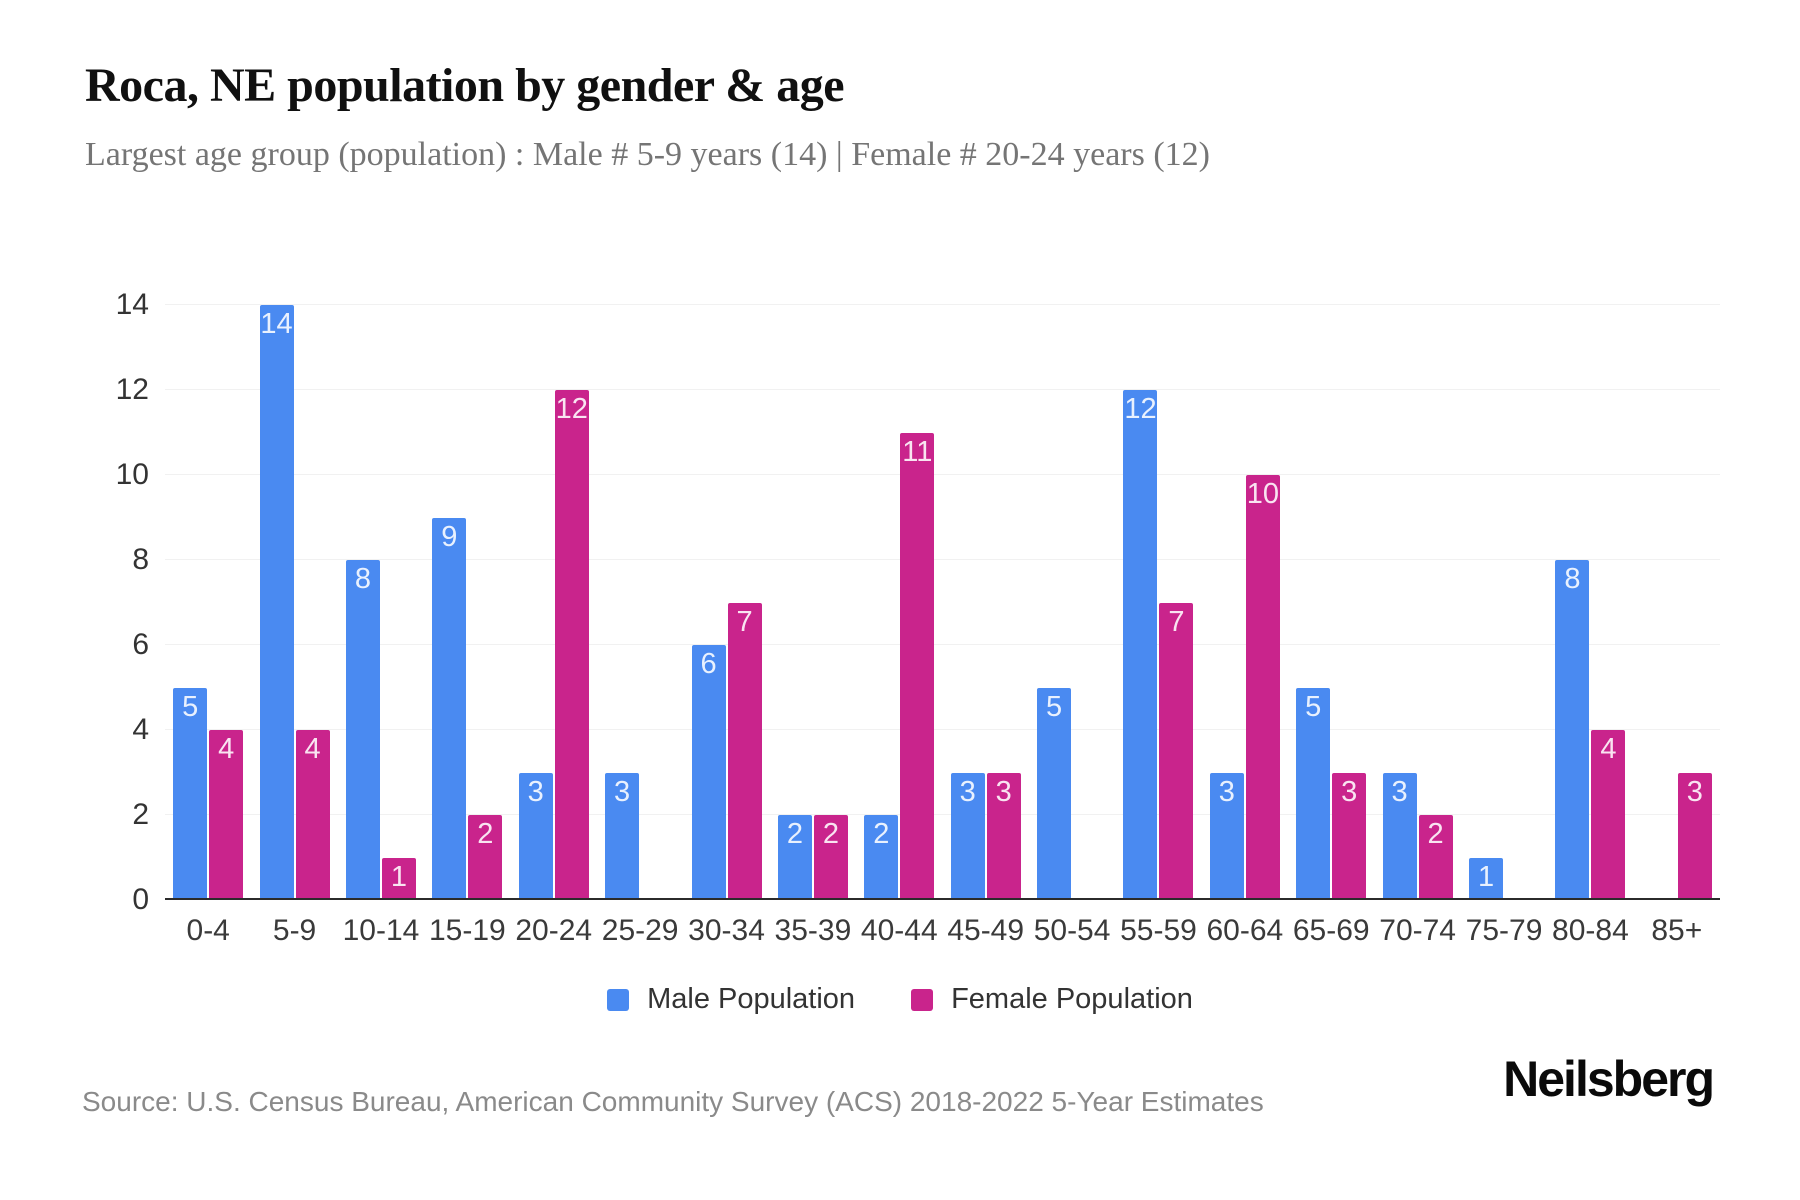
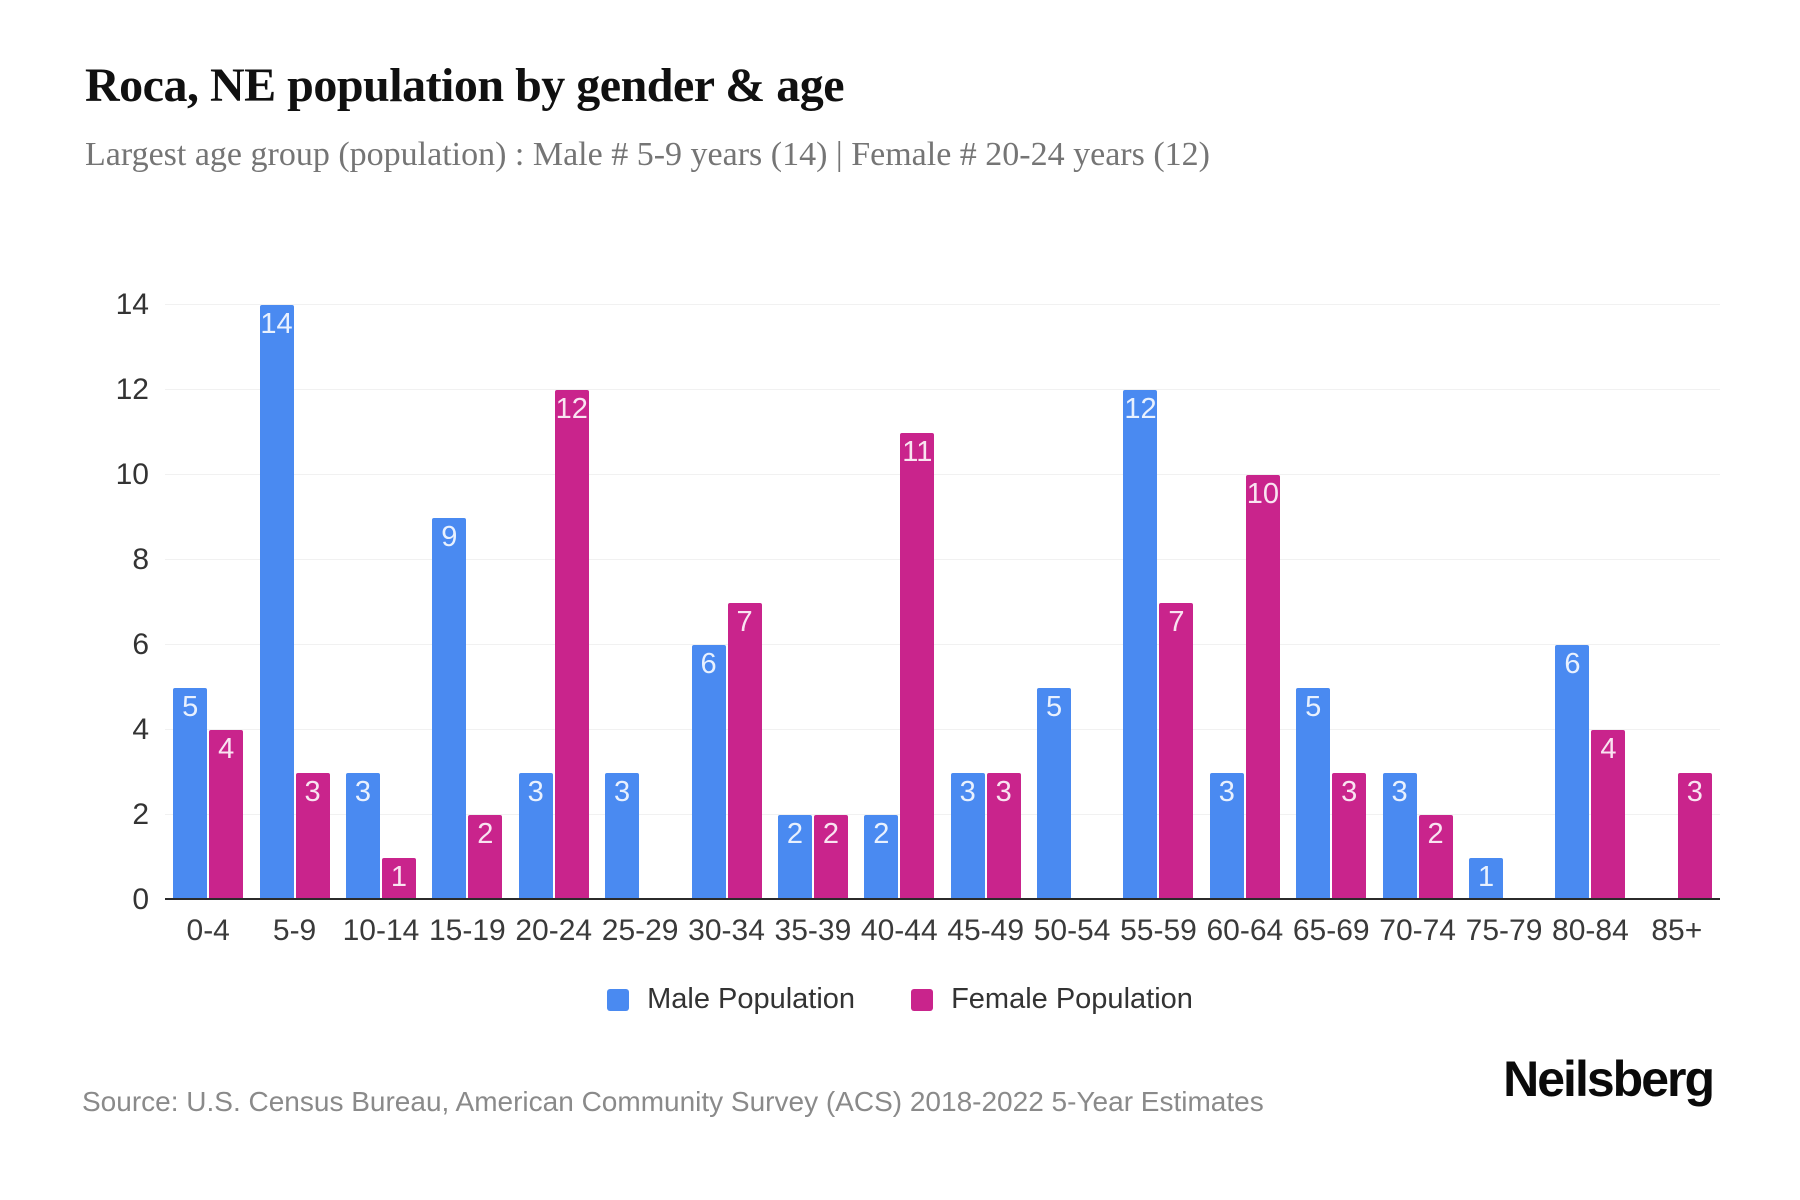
Female Population/5-9: 4 -> 3
Male Population/10-14: 8 -> 3
Male Population/80-84: 8 -> 6
